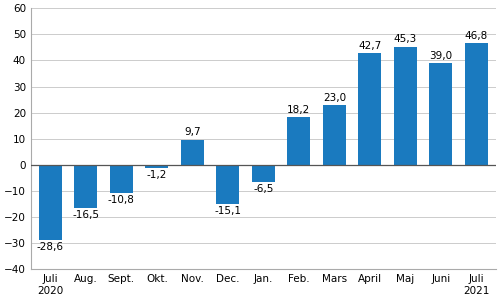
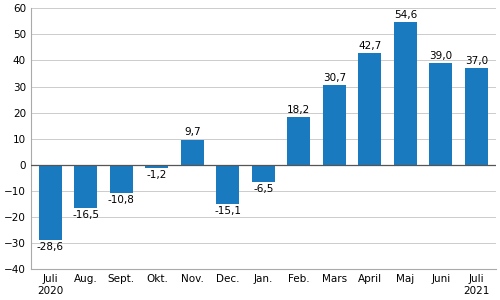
Mars: 23,0 -> 30,7
Maj: 45,3 -> 54,6
Juli 2021: 46,8 -> 37,0
